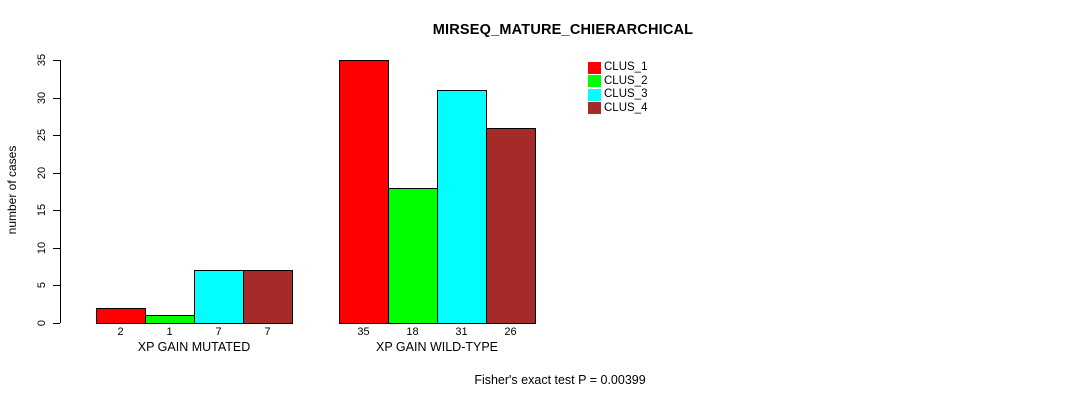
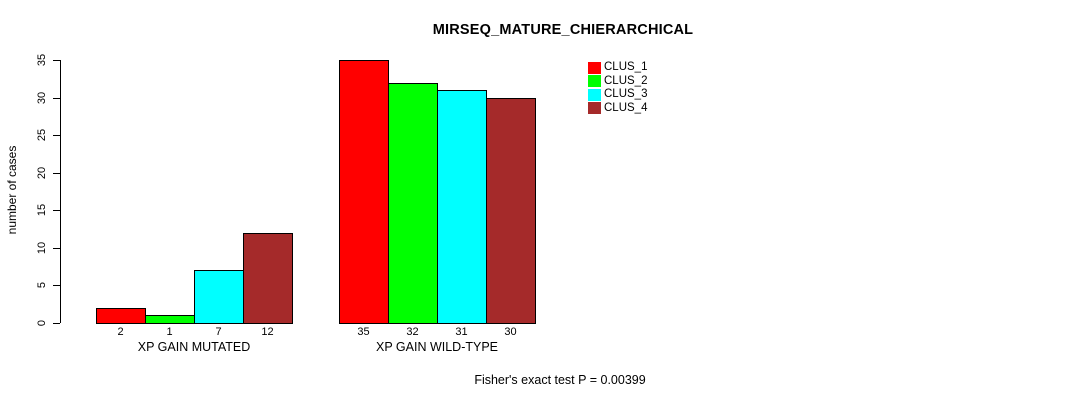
CLUS_4/XP GAIN MUTATED: 7 -> 12
CLUS_2/XP GAIN WILD-TYPE: 18 -> 32
CLUS_4/XP GAIN WILD-TYPE: 26 -> 30
